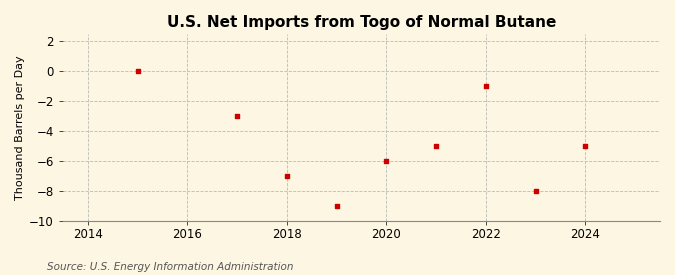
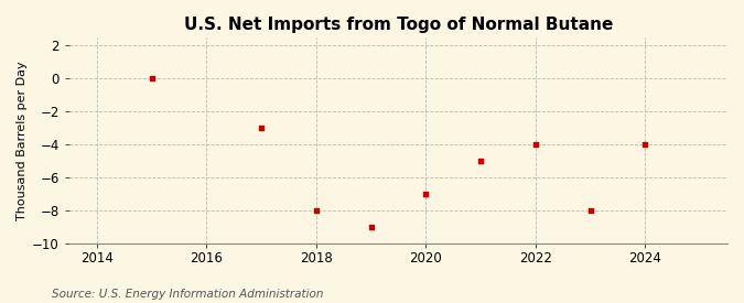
2018: -7 -> -8
2020: -6 -> -7
2022: -1 -> -4
2024: -5 -> -4
